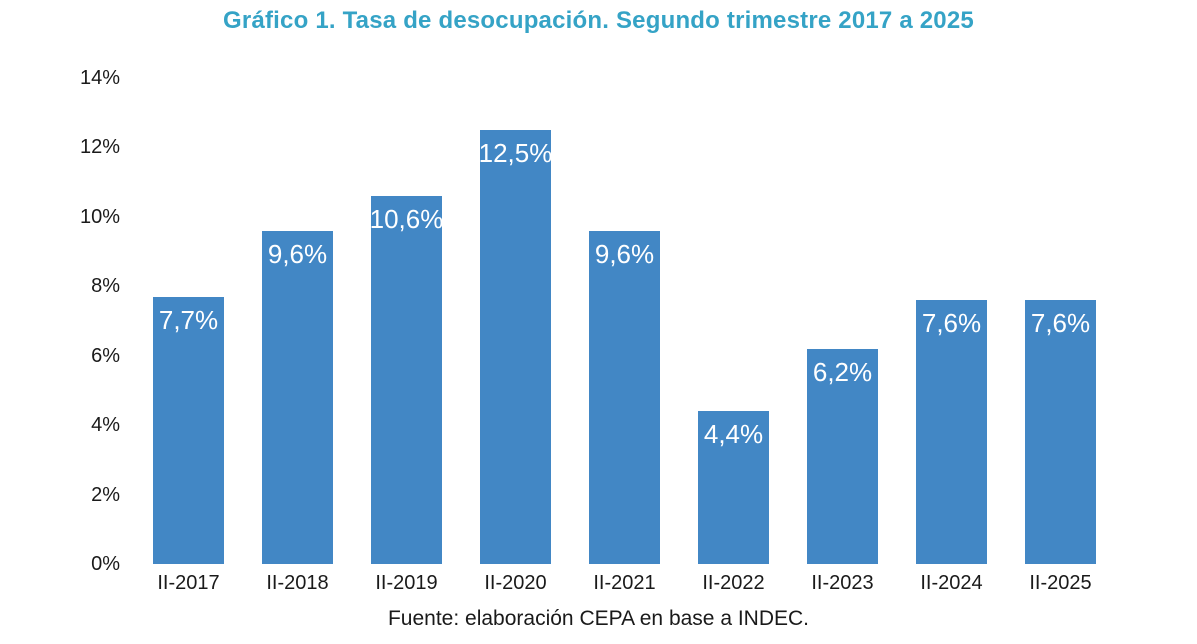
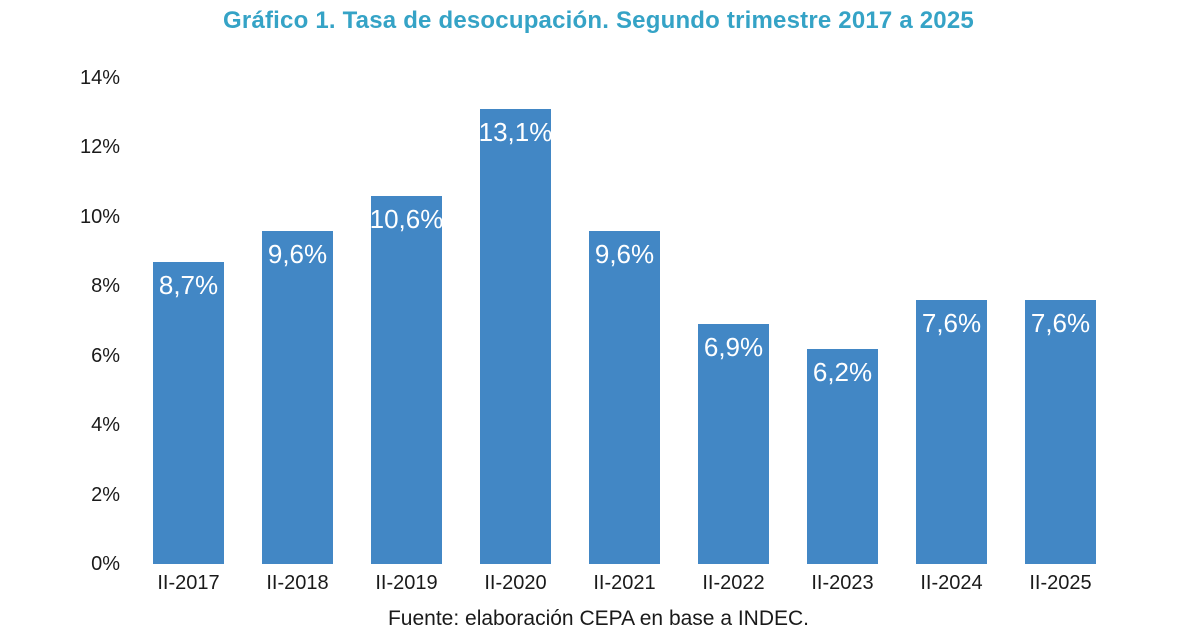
II-2017: 7,7% -> 8,7%
II-2020: 12,5% -> 13,1%
II-2022: 4,4% -> 6,9%
